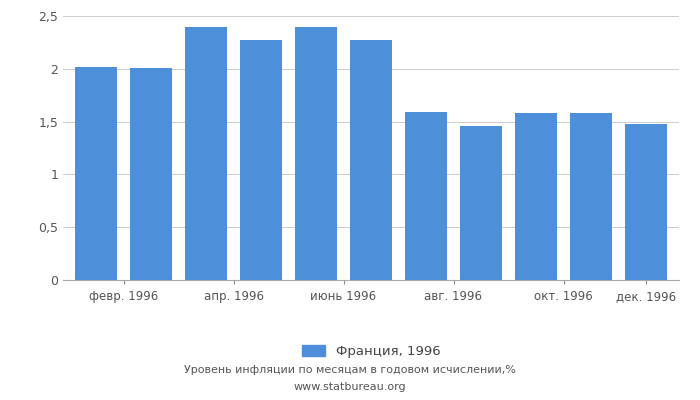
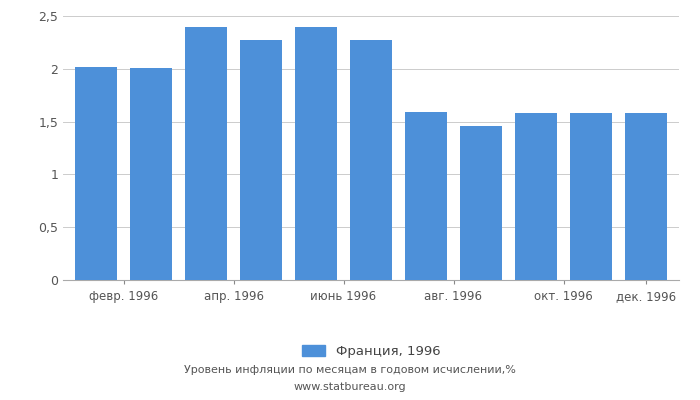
дек. 1996: 1,48 -> 1,58
